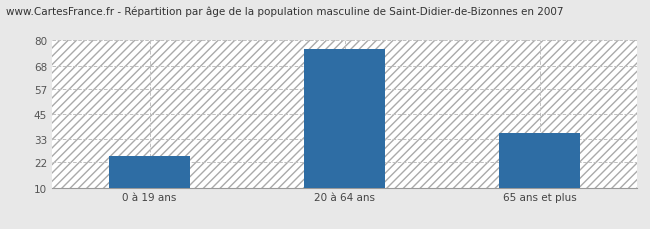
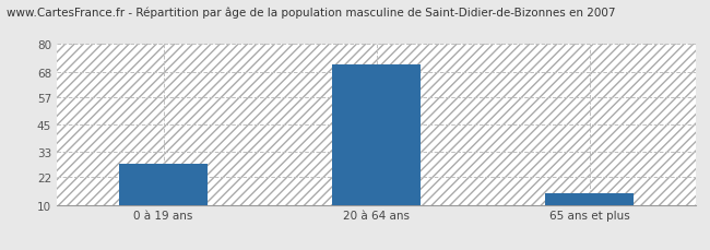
0 à 19 ans: 25 -> 28
20 à 64 ans: 76 -> 71
65 ans et plus: 36 -> 15
